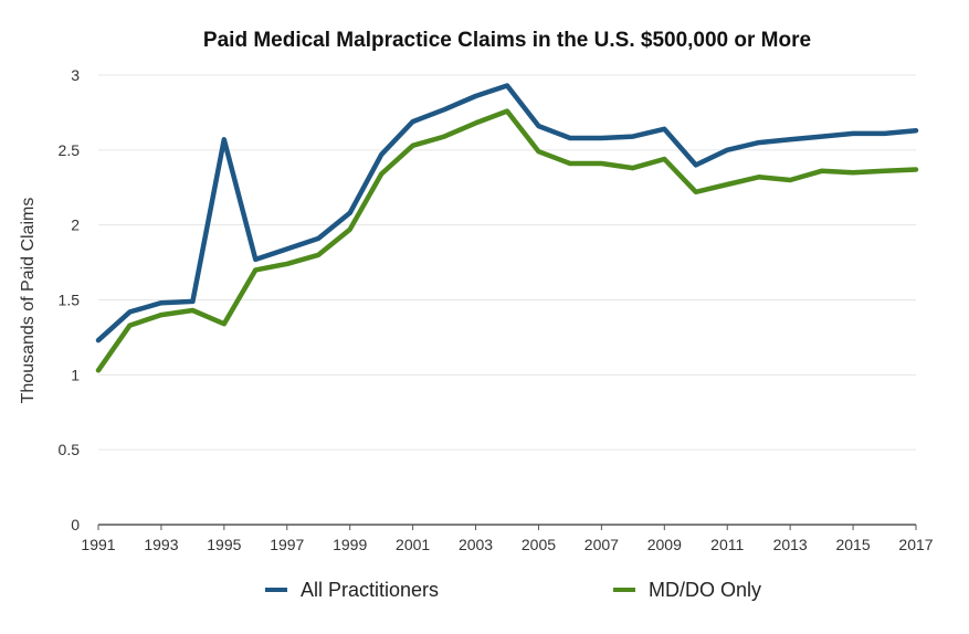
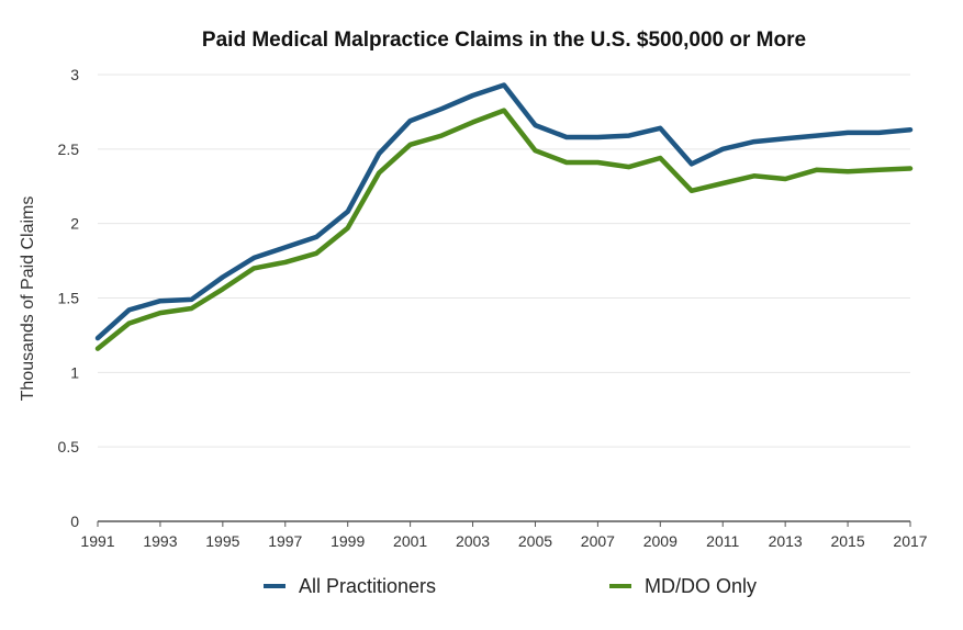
MD/DO Only/1991: 1.03 -> 1.16
All Practitioners/1995: 2.57 -> 1.64
MD/DO Only/1995: 1.34 -> 1.56
